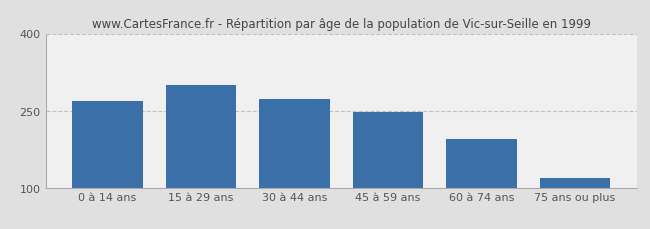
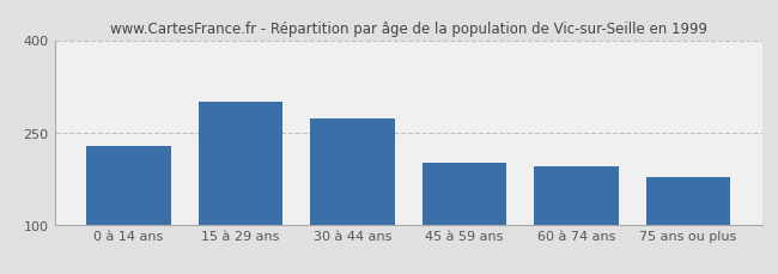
0 à 14 ans: 268 -> 228
45 à 59 ans: 247 -> 200
75 ans ou plus: 118 -> 178
